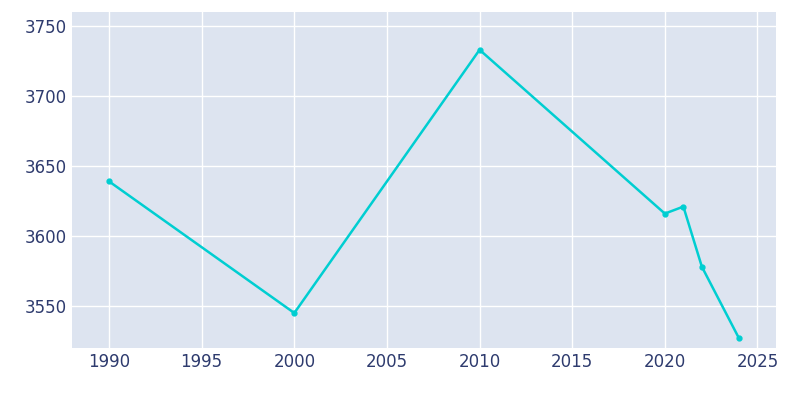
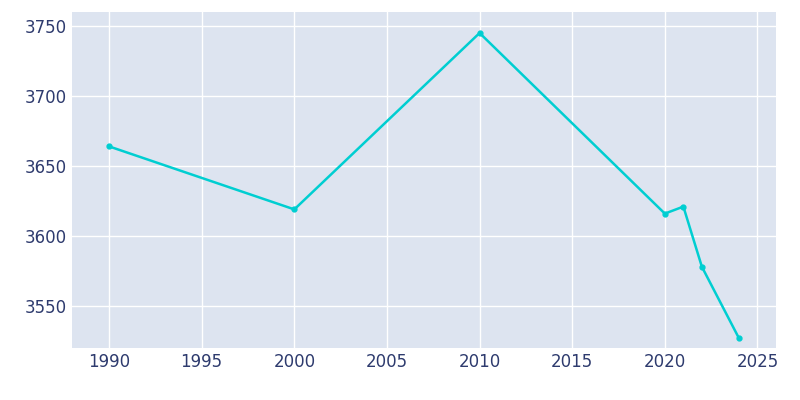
1990: 3639 -> 3664
2000: 3545 -> 3619
2010: 3733 -> 3745
